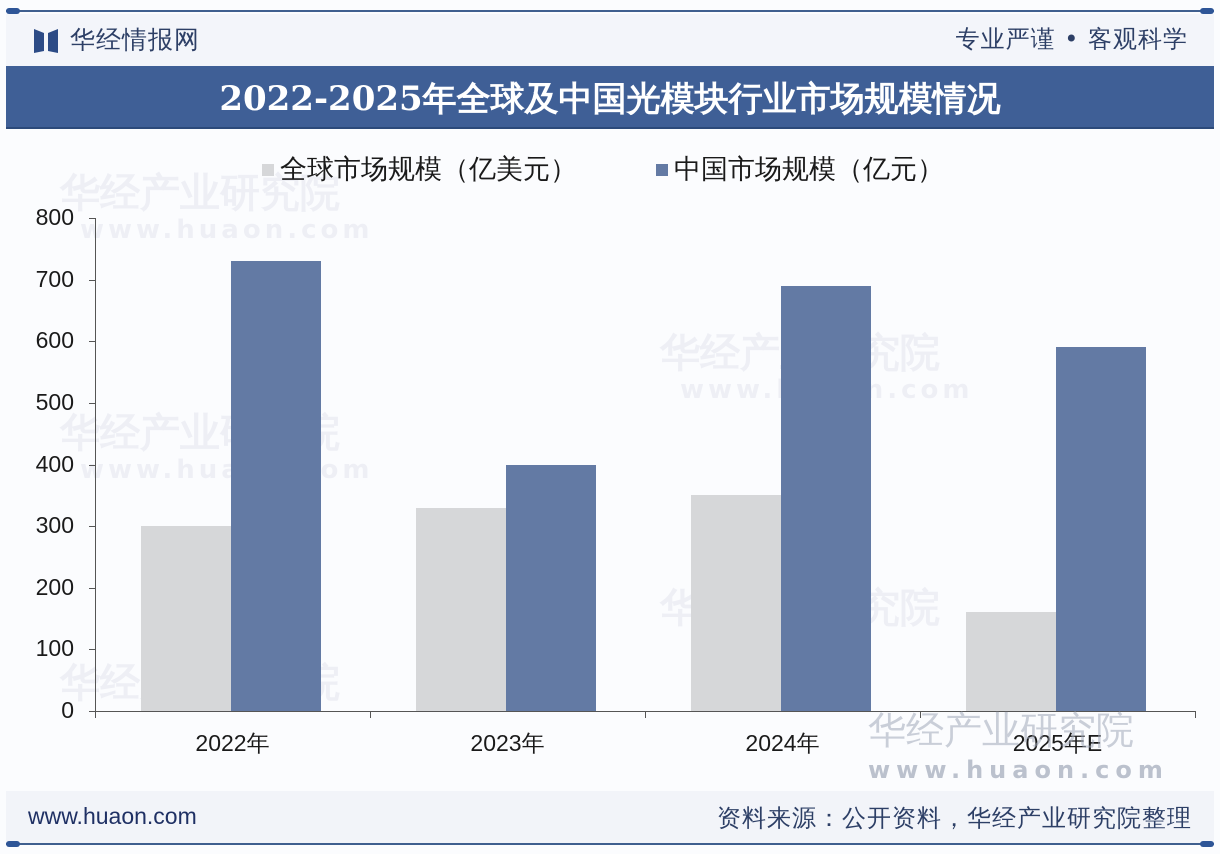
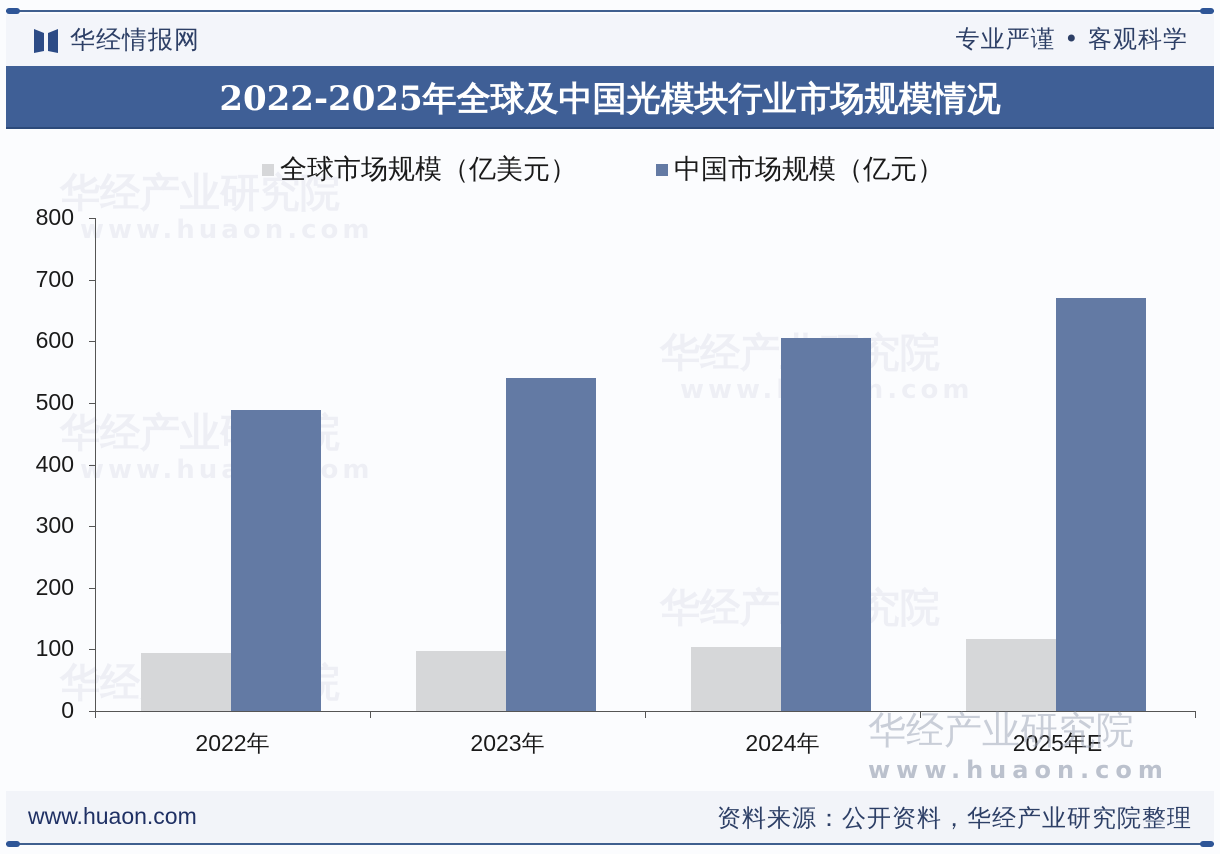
全球市场规模（亿美元）/2022年: 300 -> 90
中国市场规模（亿元）/2022年: 730 -> 490
全球市场规模（亿美元）/2023年: 330 -> 100
中国市场规模（亿元）/2023年: 400 -> 540
全球市场规模（亿美元）/2024年: 350 -> 100
中国市场规模（亿元）/2024年: 690 -> 600
全球市场规模（亿美元）/2025年E: 160 -> 120
中国市场规模（亿元）/2025年E: 590 -> 670
